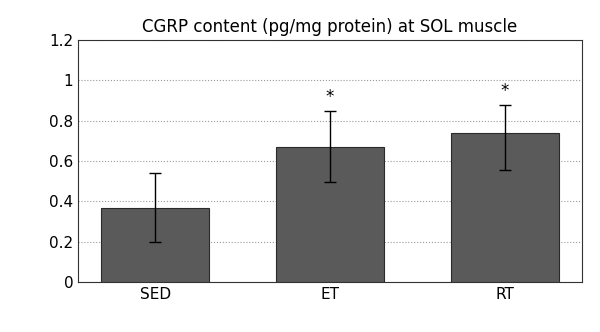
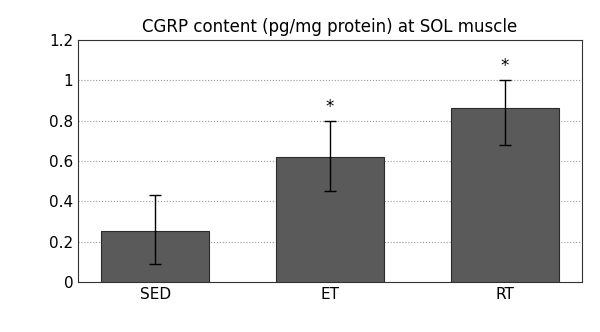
SED: 0.365 -> 0.255
ET: 0.670 -> 0.622
RT: 0.740 -> 0.862
